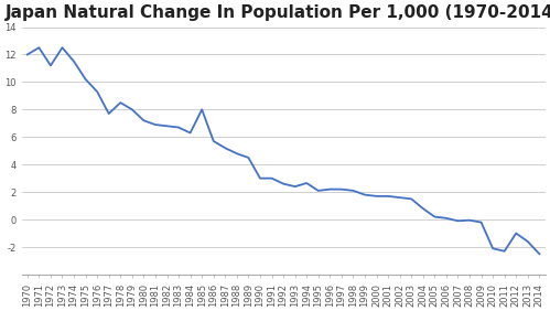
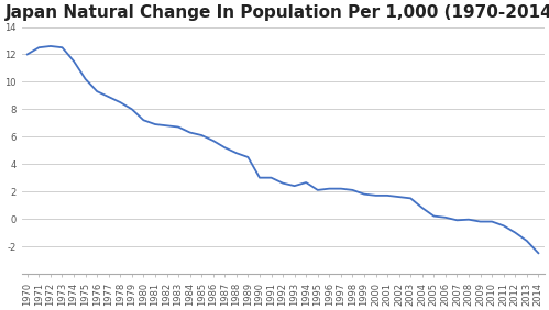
1972: 11.2 -> 12.6
1977: 7.7 -> 8.9
1985: 8.0 -> 6.1
2010: -2.1 -> -0.2
2011: -2.3 -> -0.5
